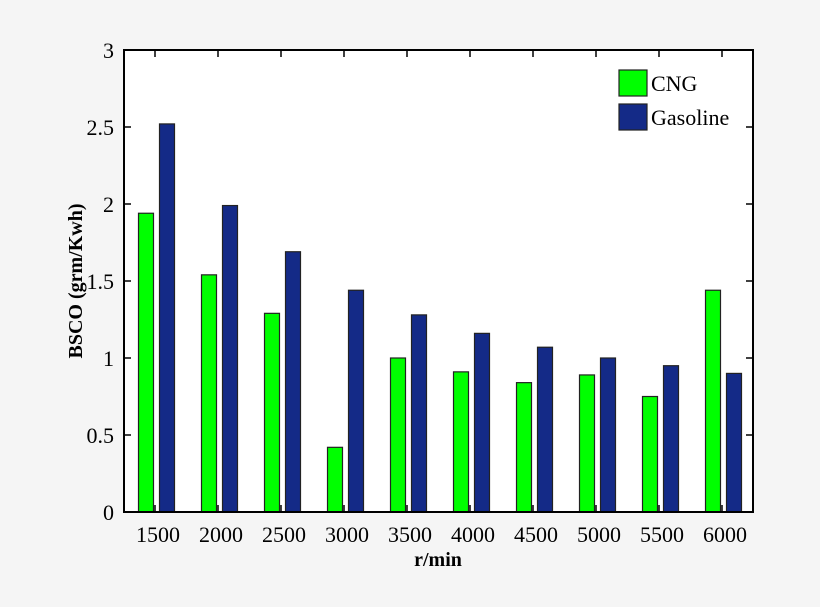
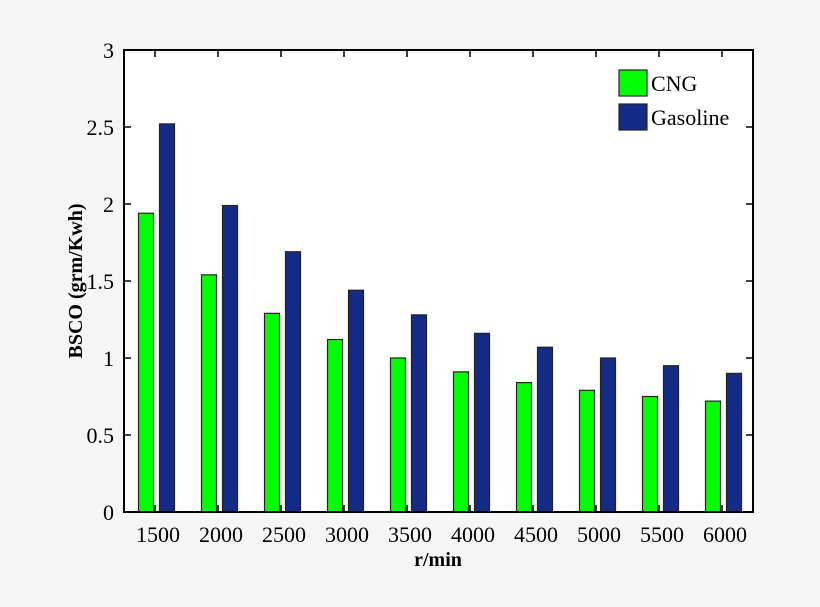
CNG/3000: 0.42 -> 1.12
CNG/5000: 0.89 -> 0.79
CNG/6000: 1.44 -> 0.72
